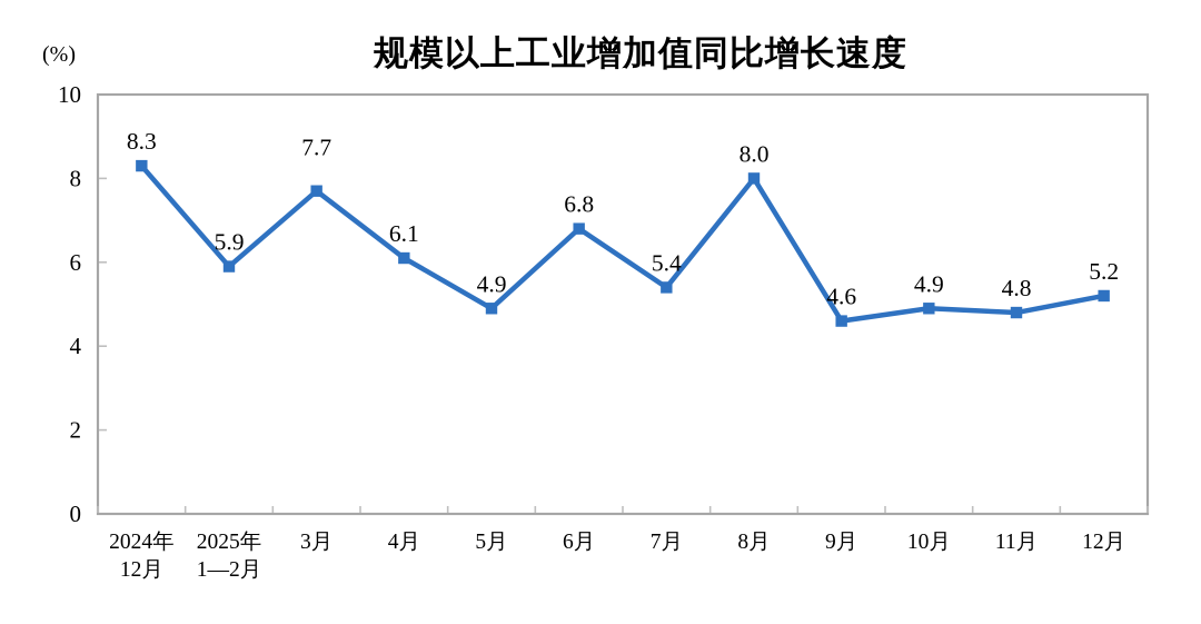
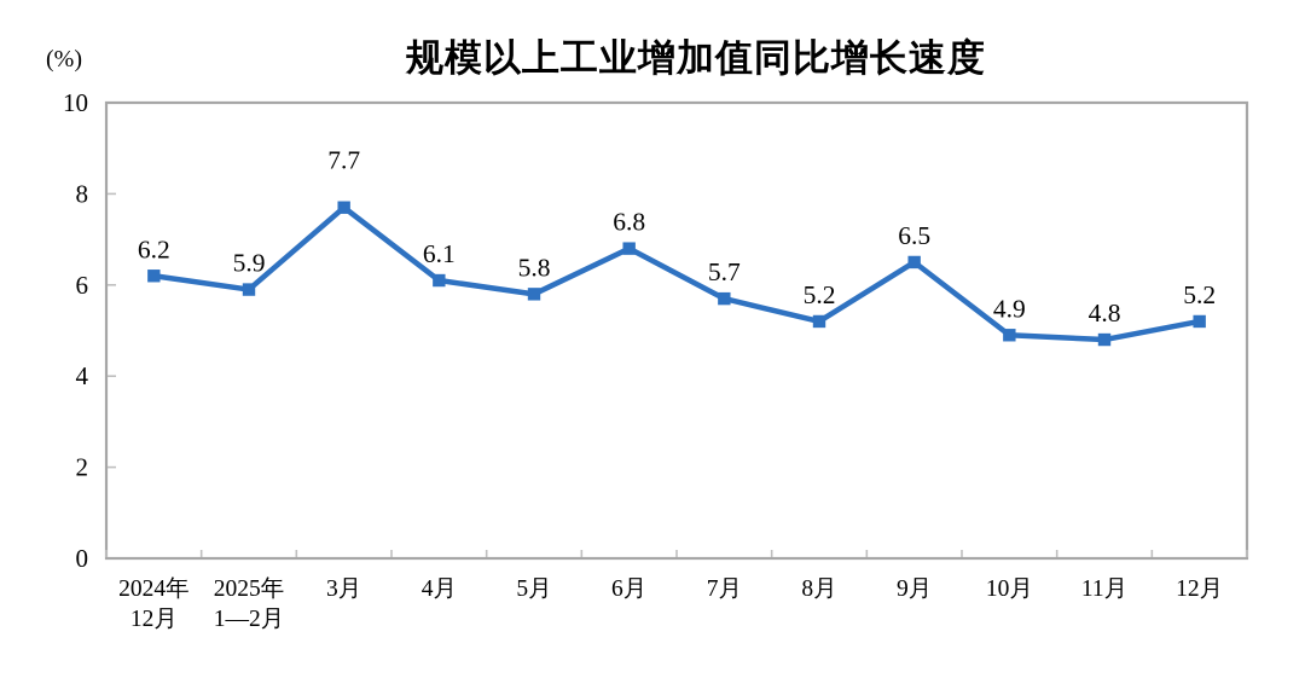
2024年 12月: 8.3 -> 6.2
5月: 4.9 -> 5.8
7月: 5.4 -> 5.7
8月: 8.0 -> 5.2
9月: 4.6 -> 6.5
